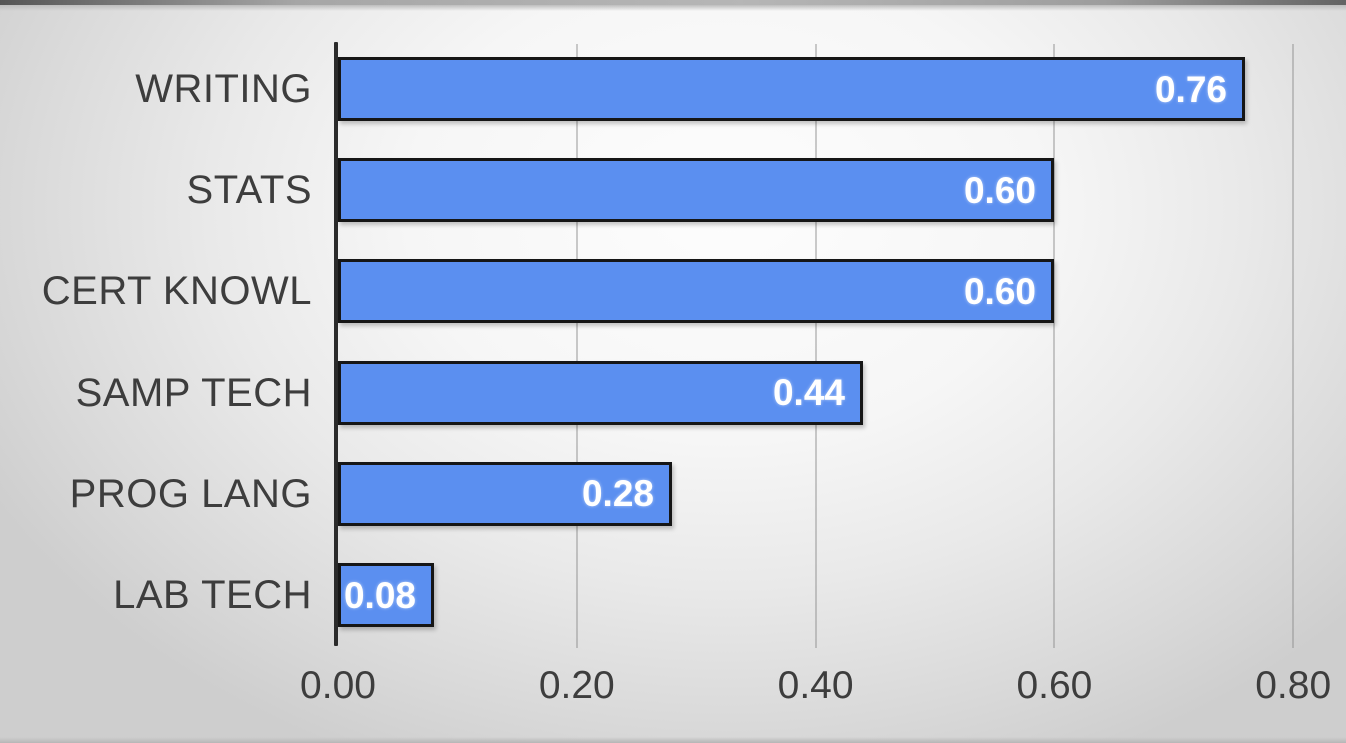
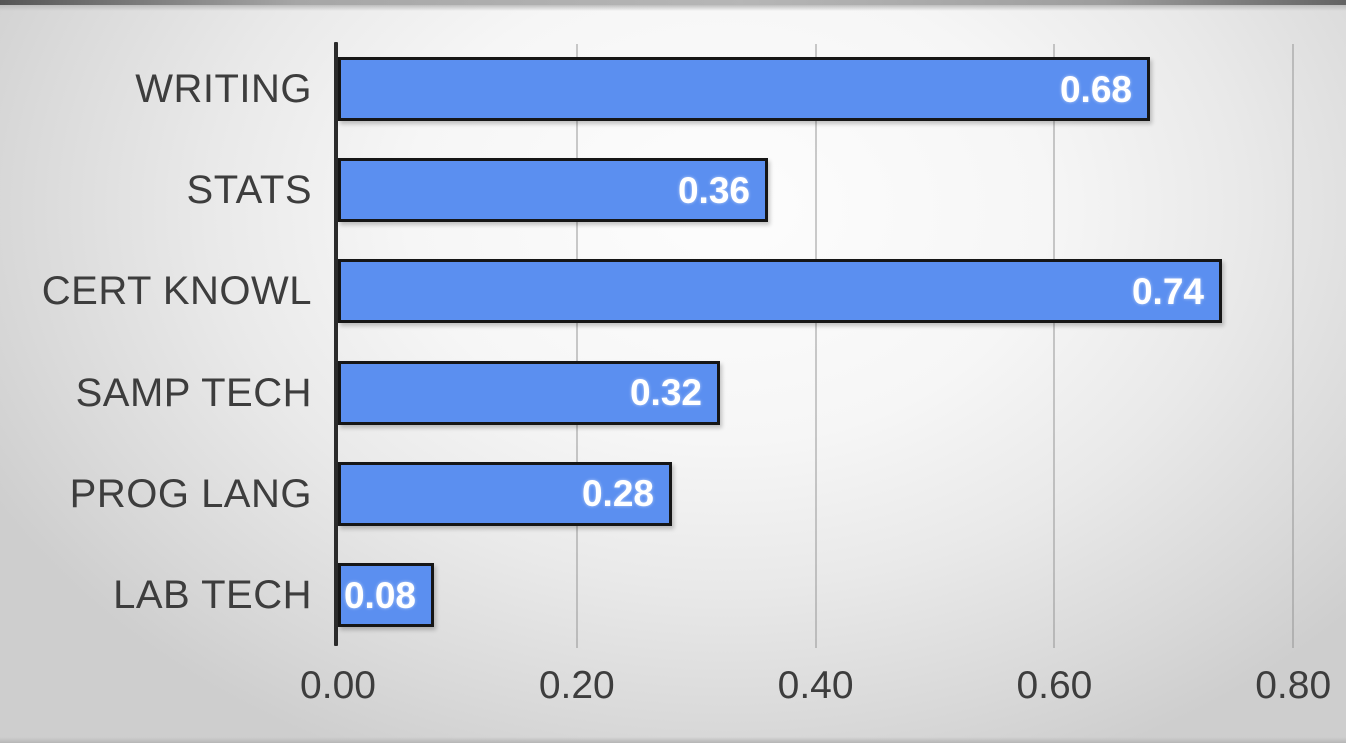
WRITING: 0.76 -> 0.68
STATS: 0.60 -> 0.36
CERT KNOWL: 0.60 -> 0.74
SAMP TECH: 0.44 -> 0.32
